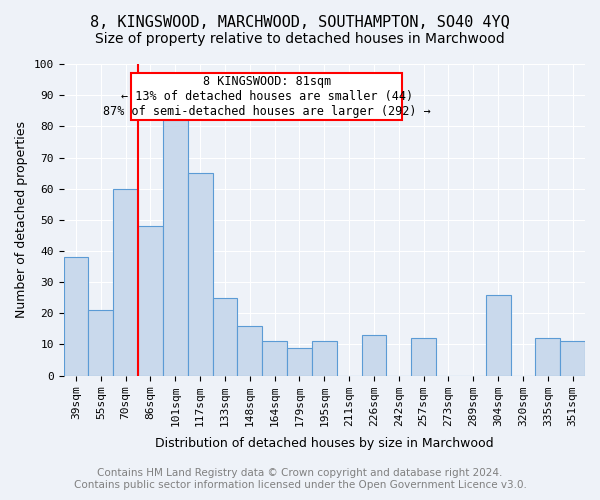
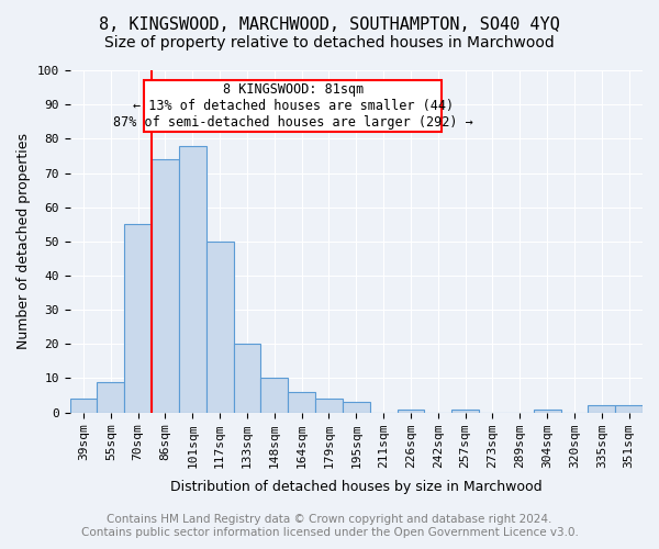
39sqm: 38 -> 4
55sqm: 21 -> 9
70sqm: 60 -> 55
86sqm: 48 -> 74
101sqm: 82 -> 78
117sqm: 65 -> 50
133sqm: 25 -> 20
148sqm: 16 -> 10
164sqm: 11 -> 6
179sqm: 9 -> 4
195sqm: 11 -> 3
226sqm: 13 -> 1
257sqm: 12 -> 1
304sqm: 26 -> 1
335sqm: 12 -> 2
351sqm: 11 -> 2
